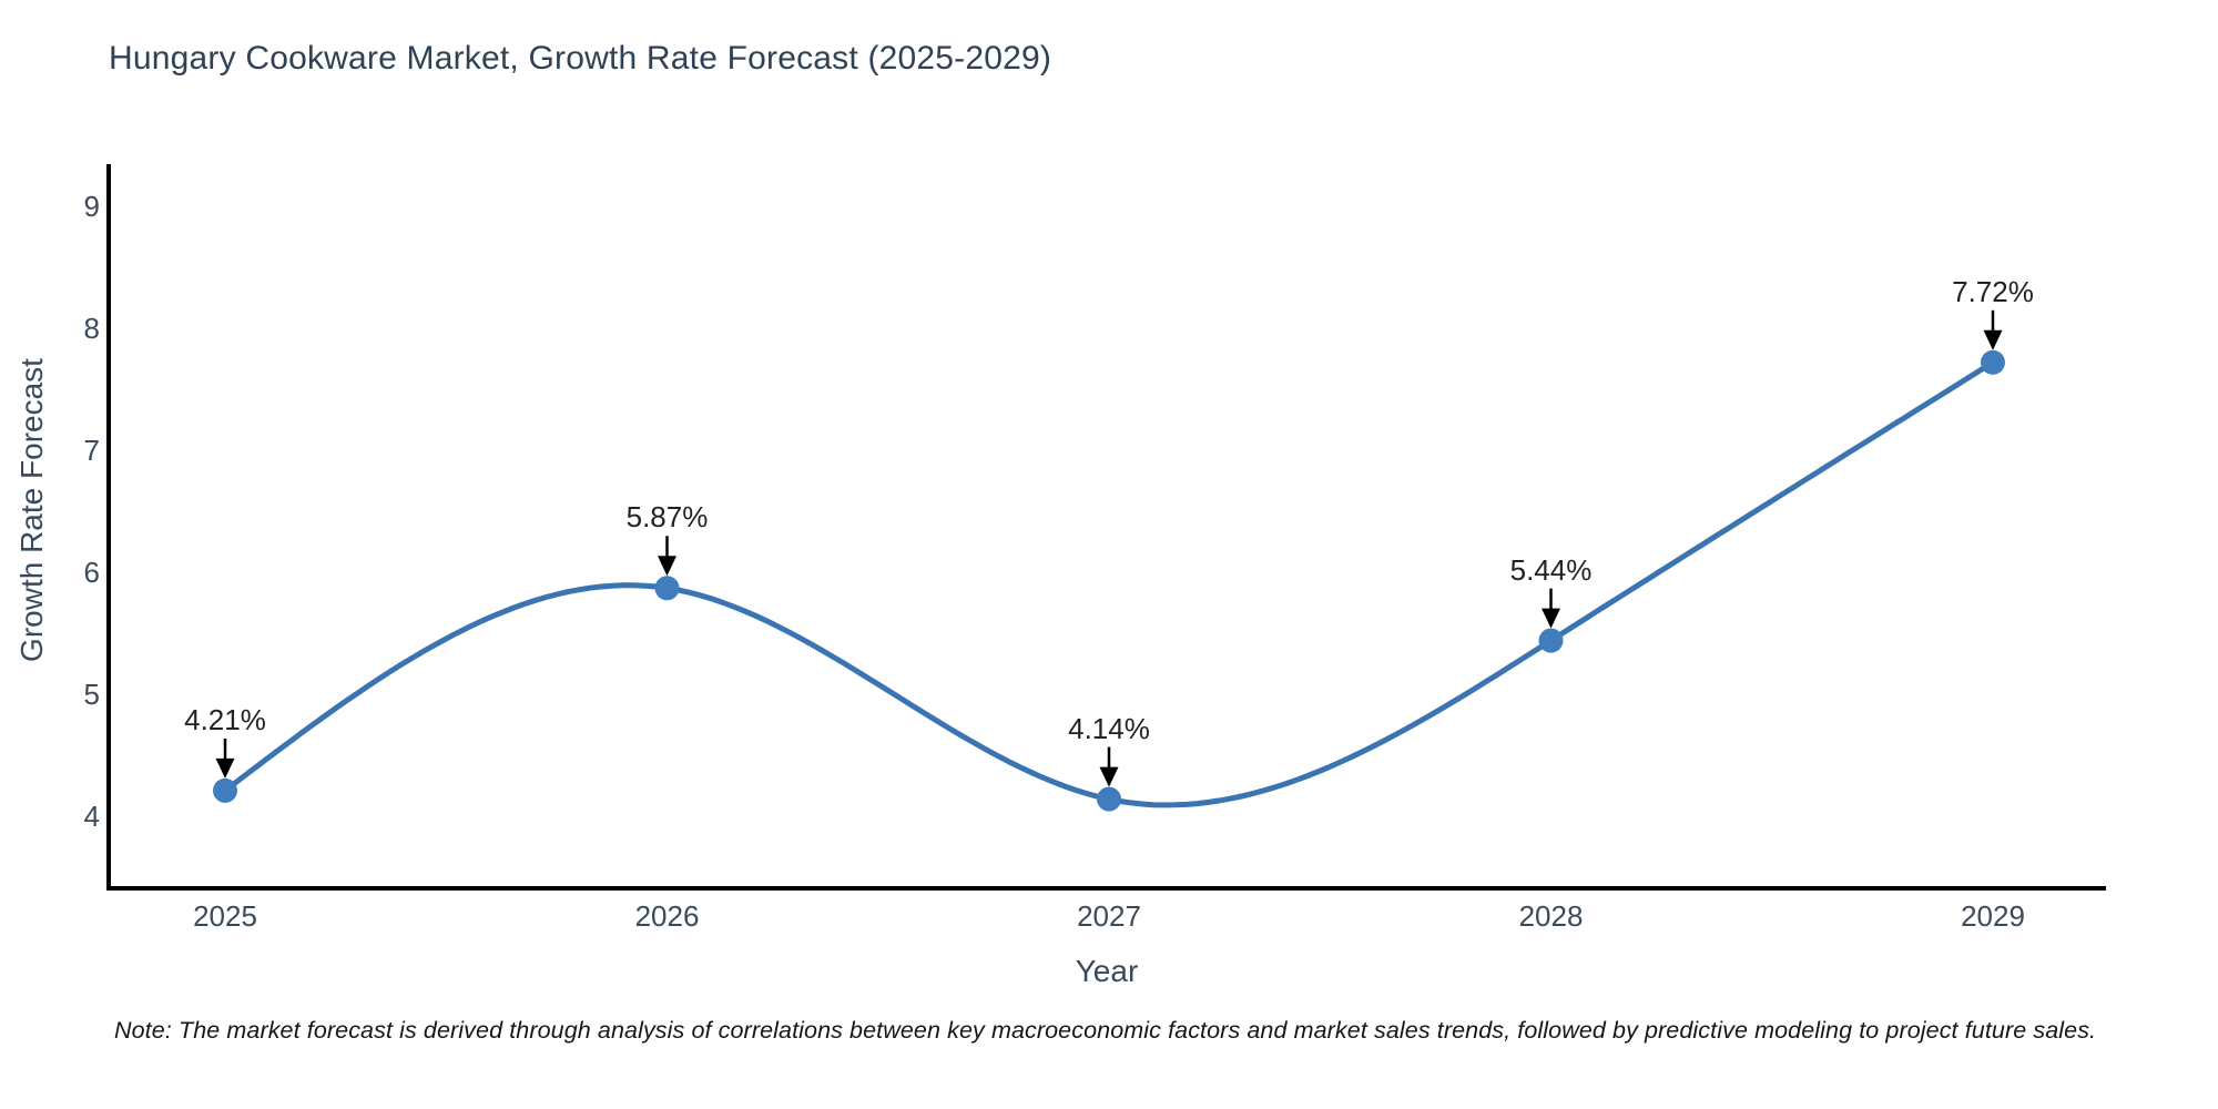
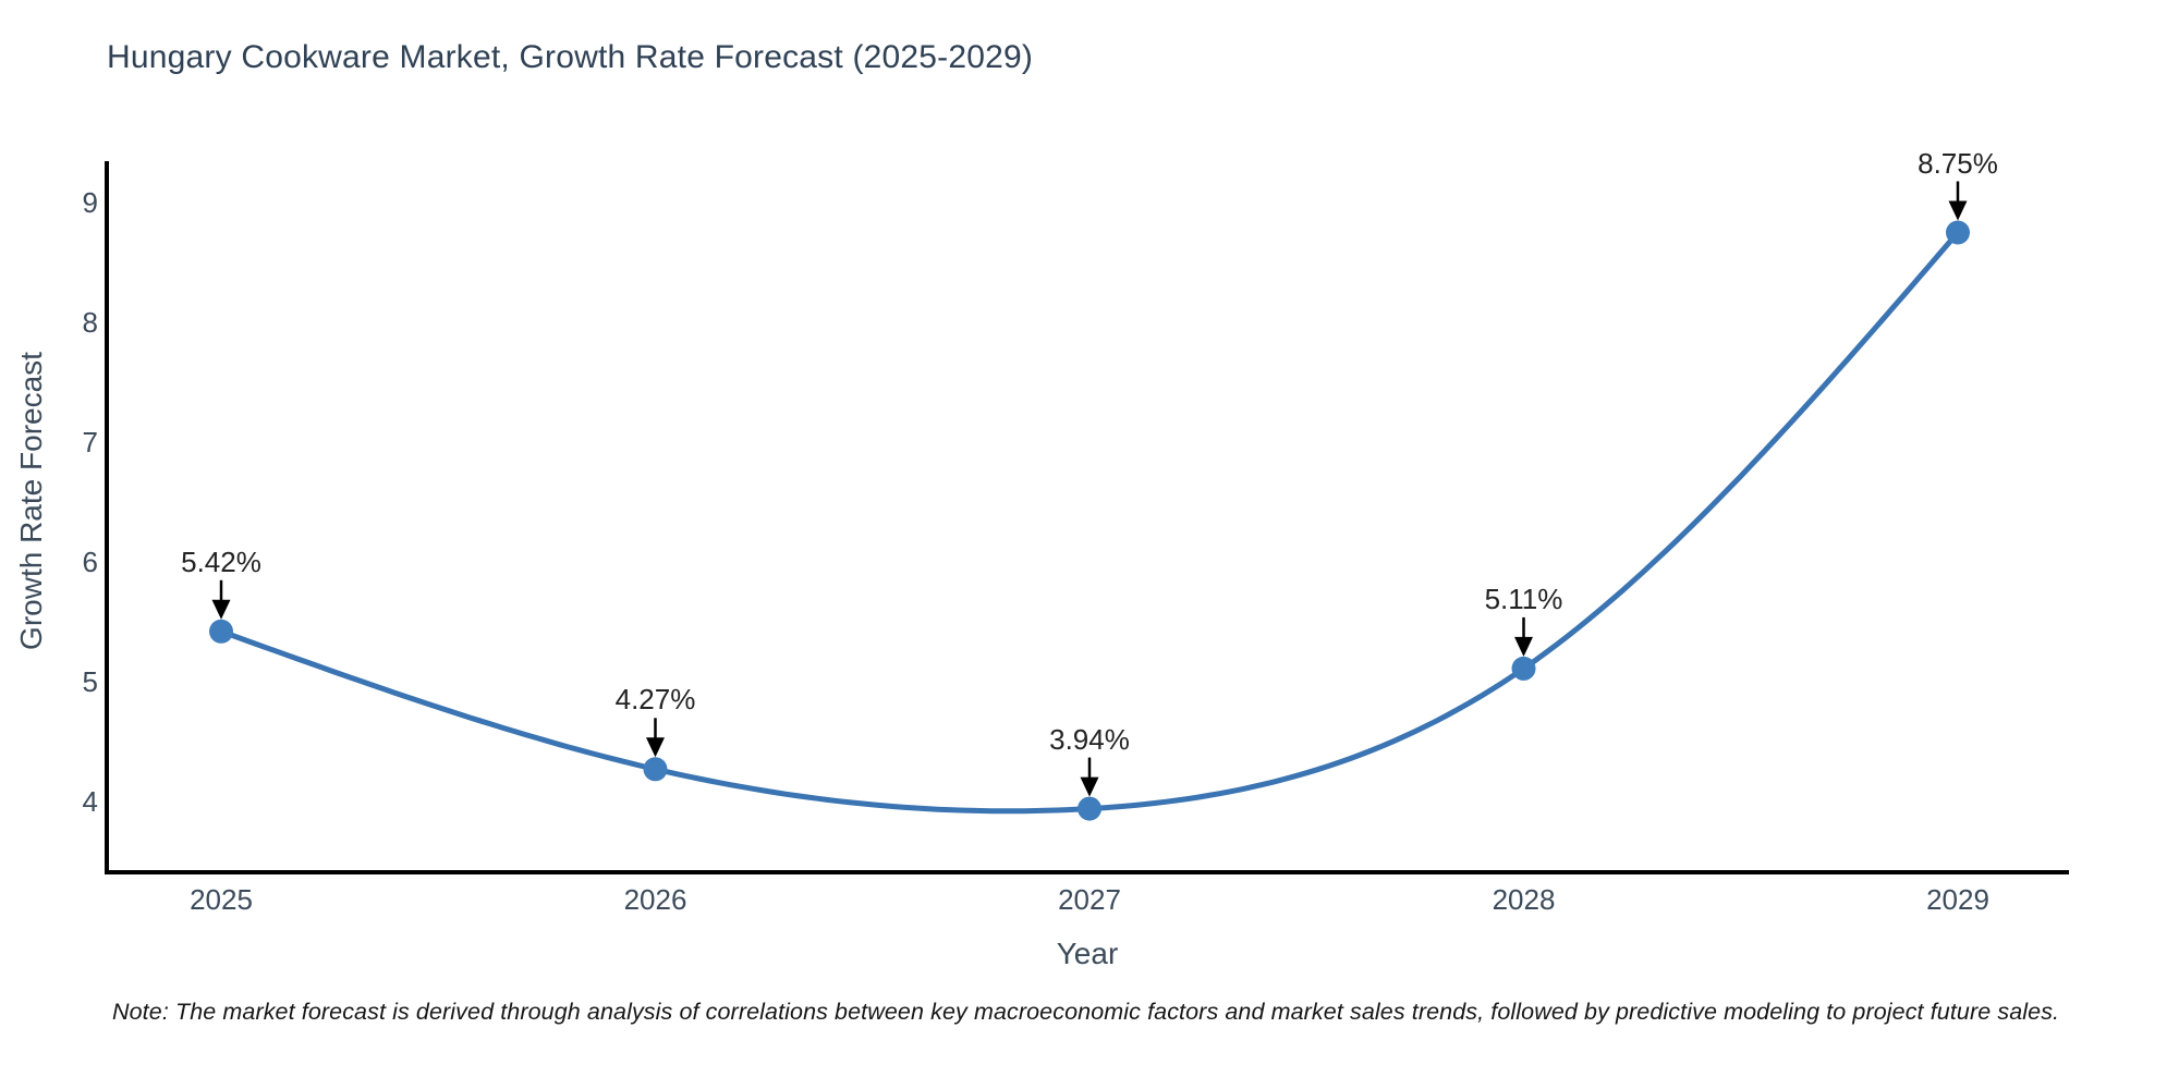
2025: 4.21% -> 5.42%
2026: 5.87% -> 4.27%
2027: 4.14% -> 3.94%
2028: 5.44% -> 5.11%
2029: 7.72% -> 8.75%
